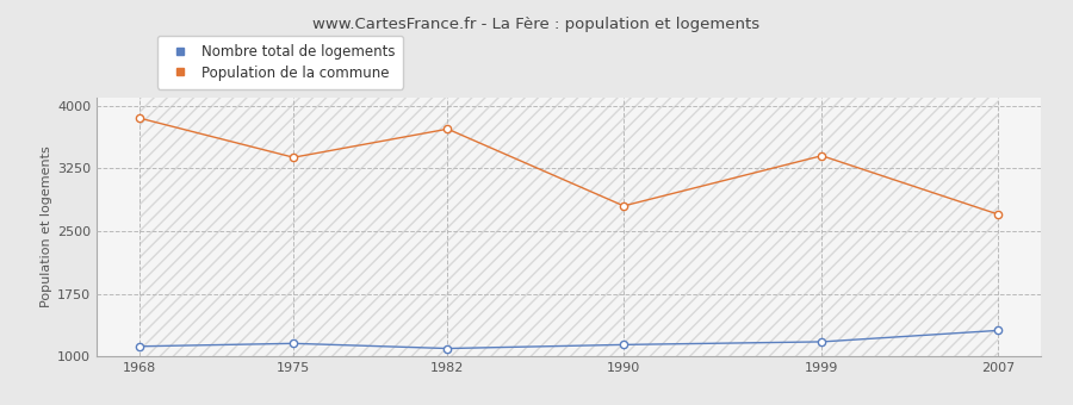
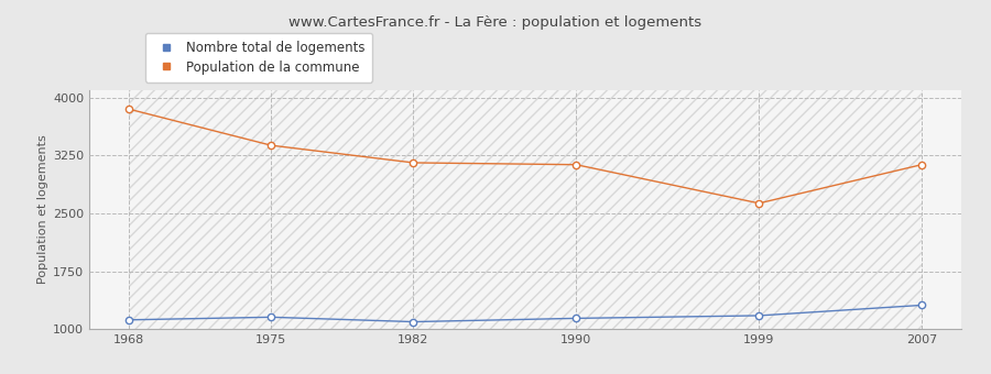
Population de la commune/1982: 3720 -> 3160
Population de la commune/1990: 2800 -> 3130
Population de la commune/1999: 3400 -> 2630
Population de la commune/2007: 2700 -> 3130
